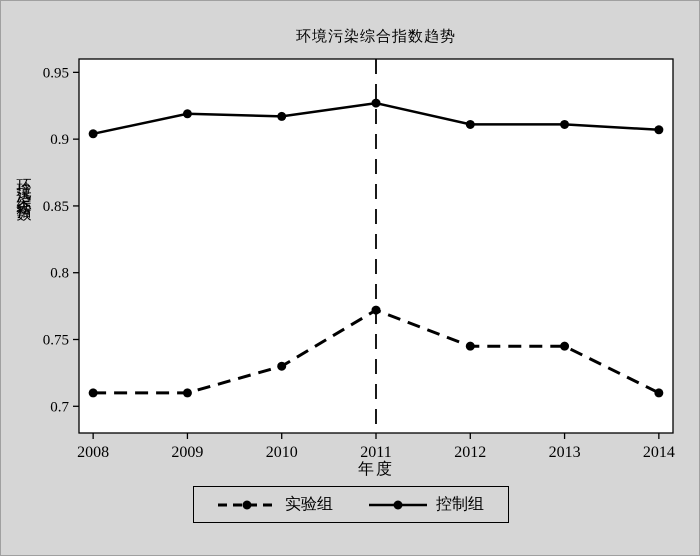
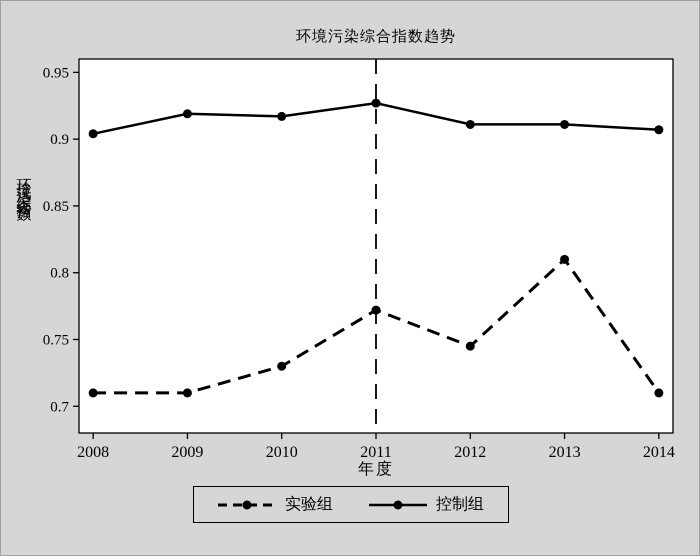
实验组/2013: 0.745 -> 0.810
